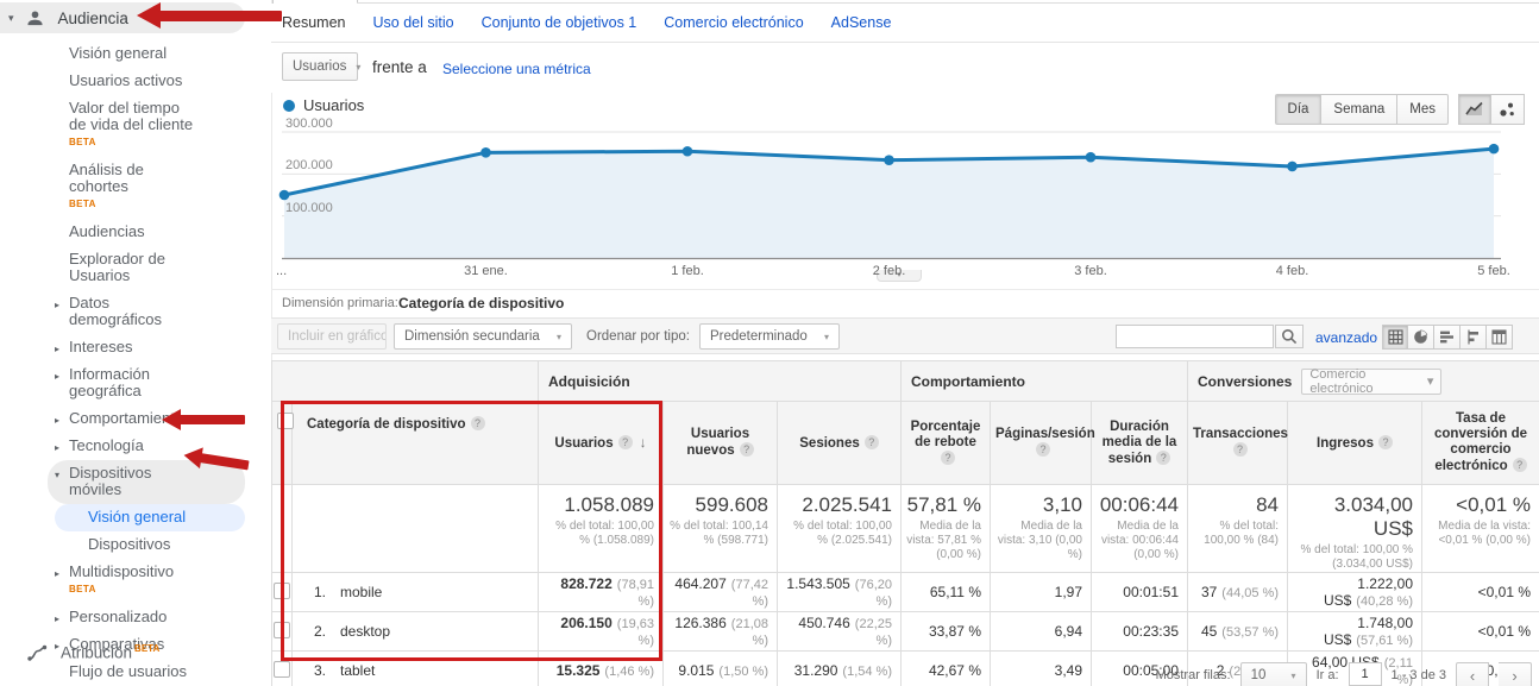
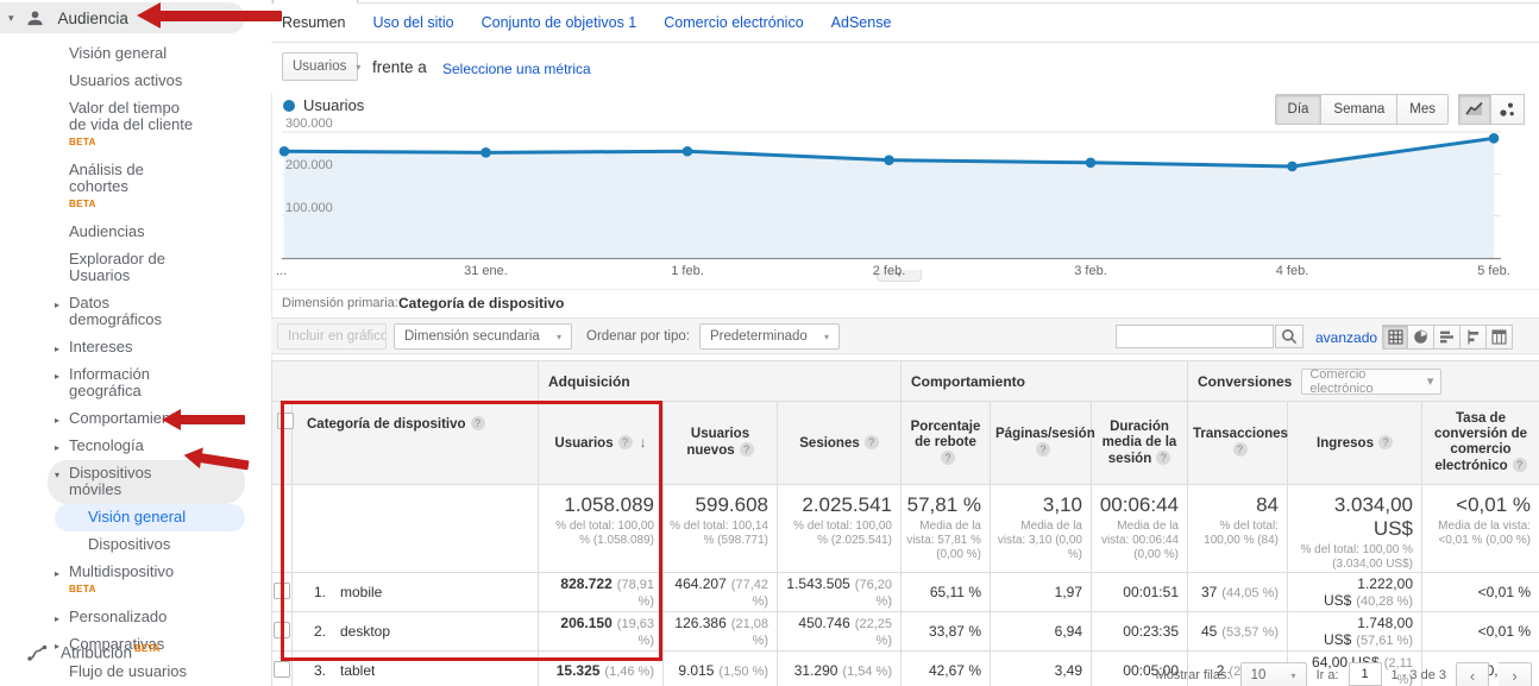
...: 150000 -> 250000
3 feb.: 240000 -> 230000
5 feb.: 260000 -> 280000
